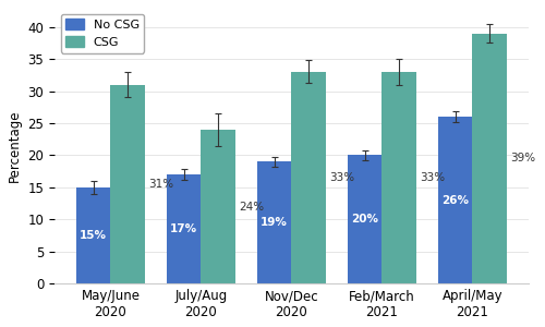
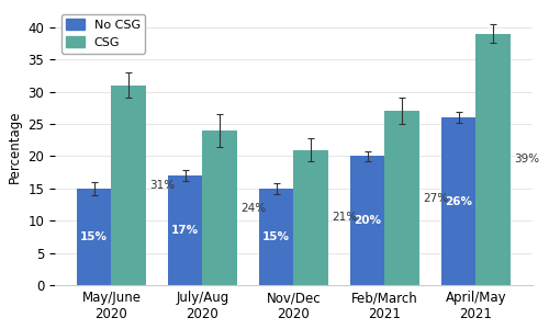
No CSG/Nov/Dec 2020: 19% -> 15%
CSG/Nov/Dec 2020: 33% -> 21%
CSG/Feb/March 2021: 33% -> 27%
